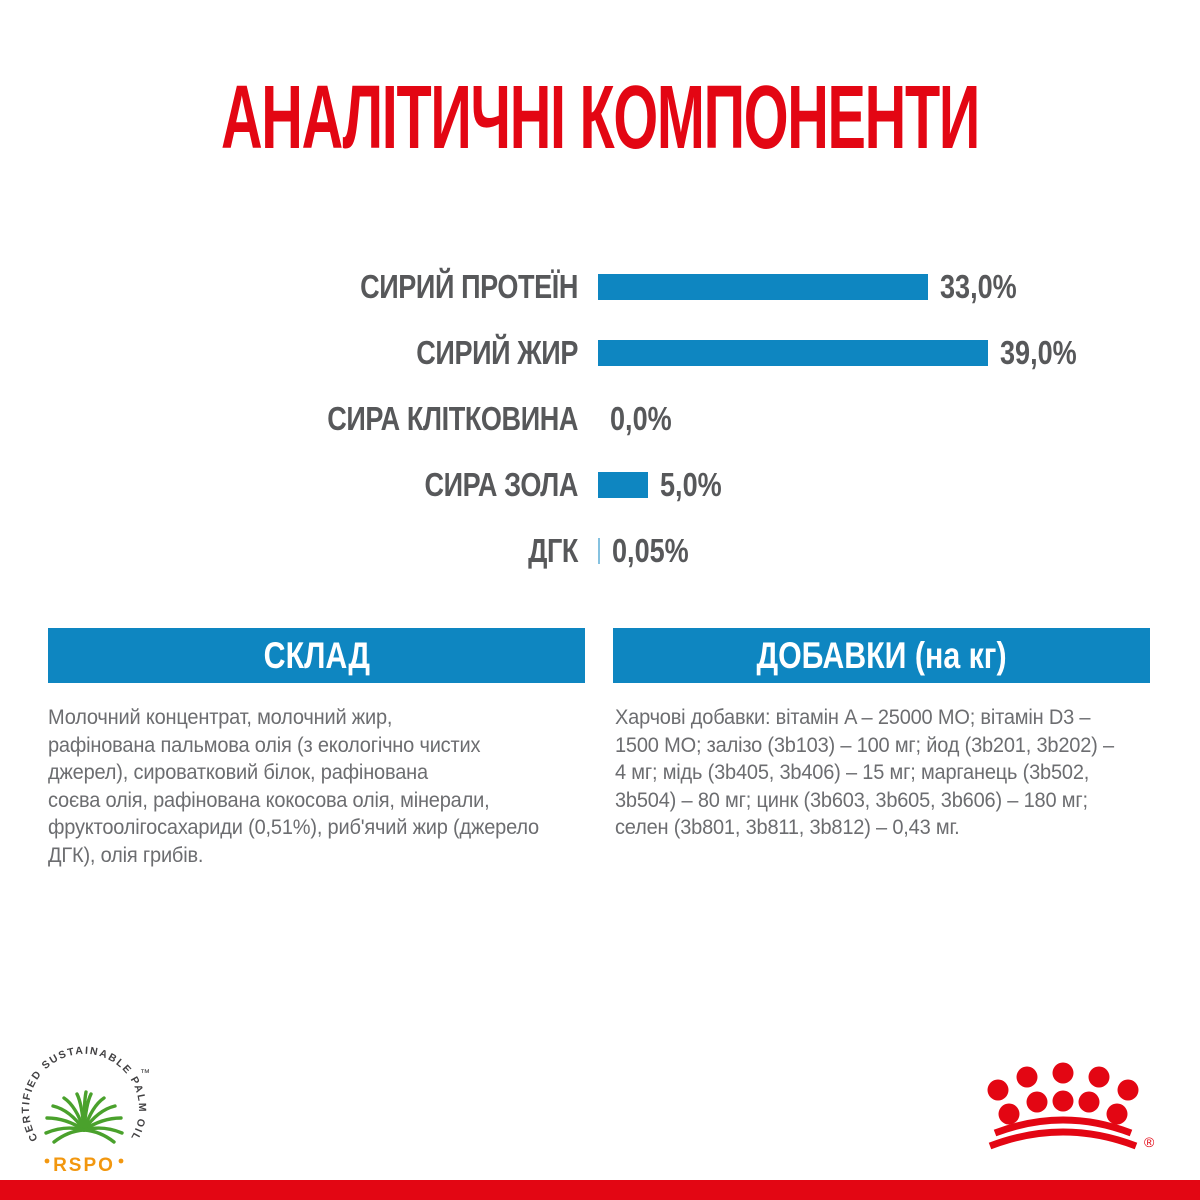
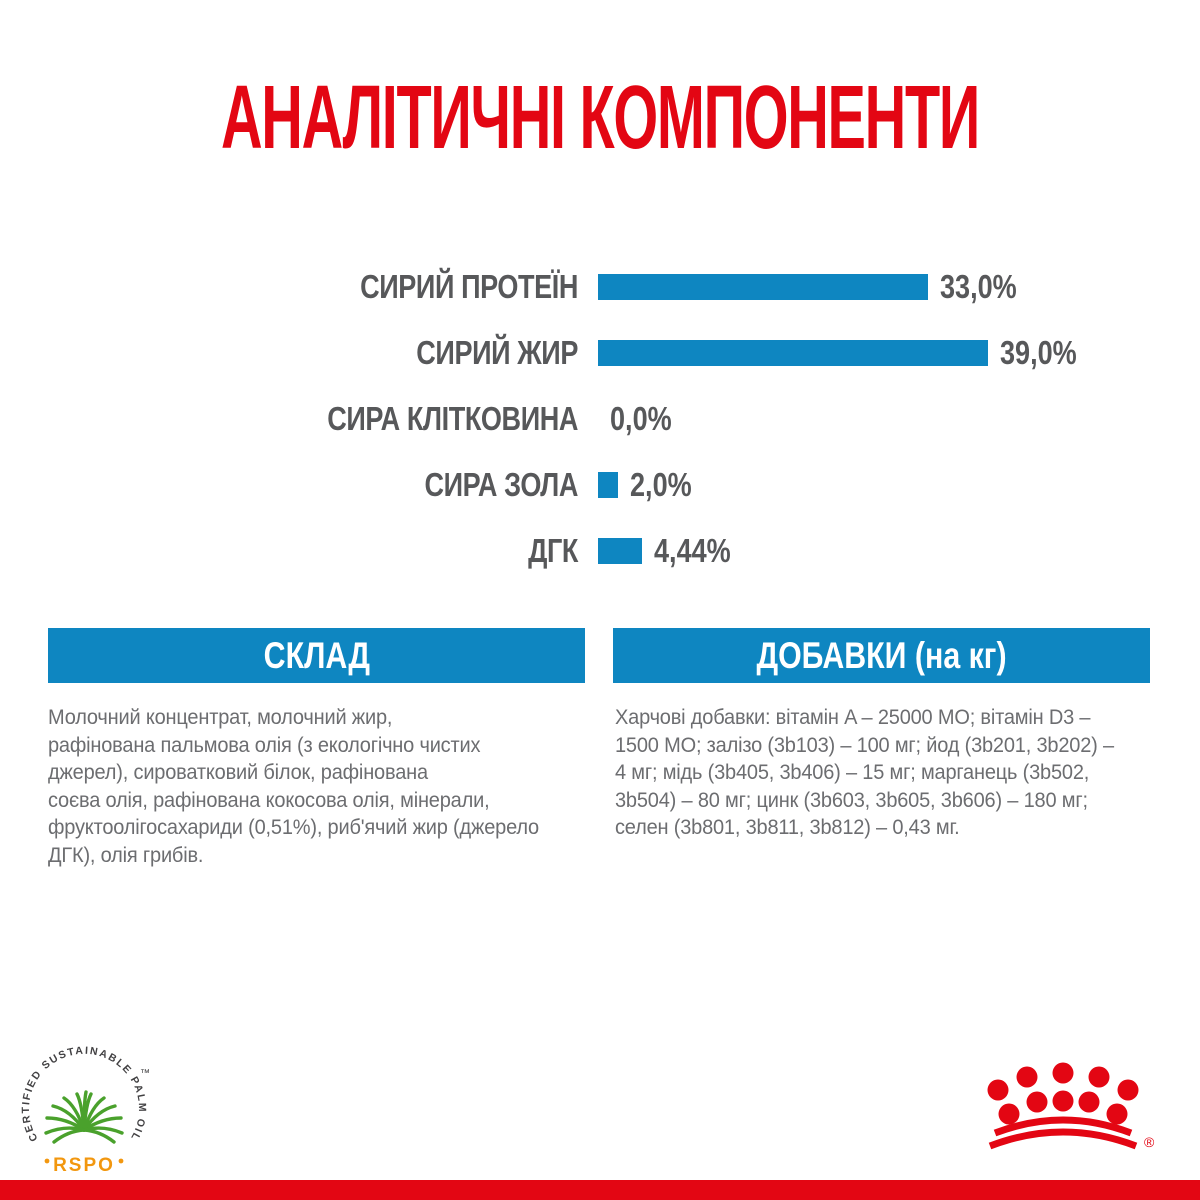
СИРА ЗОЛА: 5,0% -> 2,0%
ДГК: 0,05% -> 4,44%
